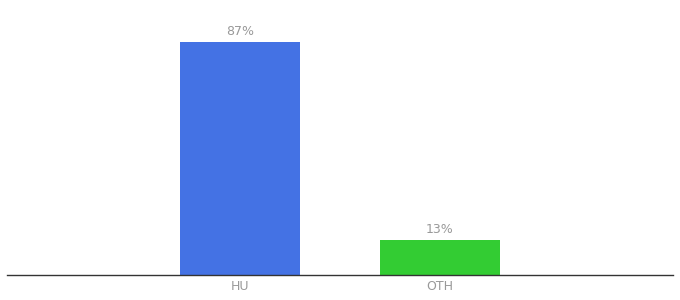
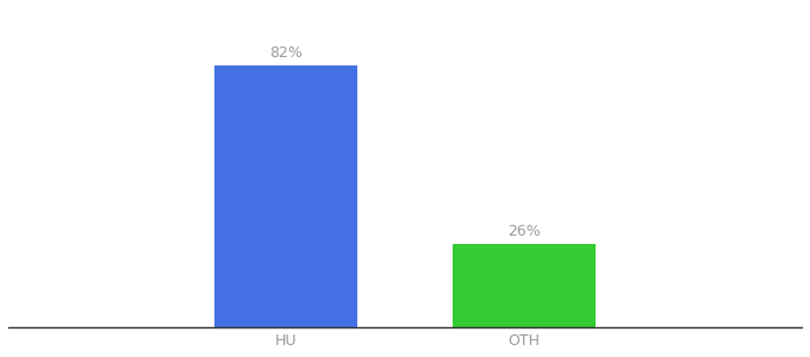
HU: 87% -> 82%
OTH: 13% -> 26%
